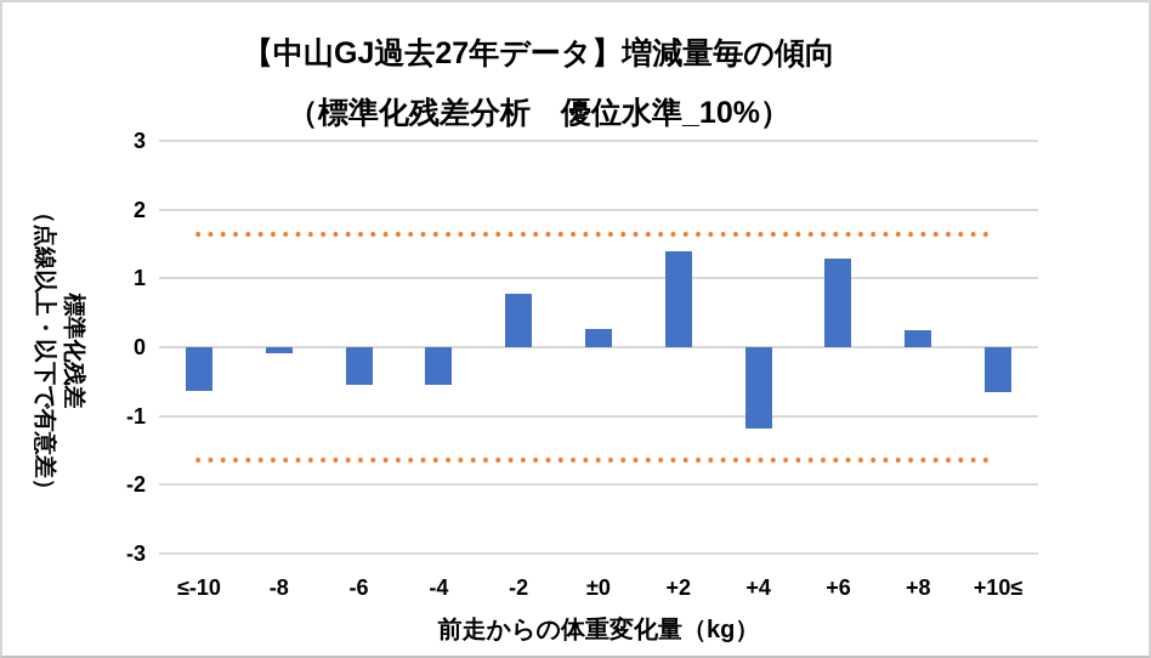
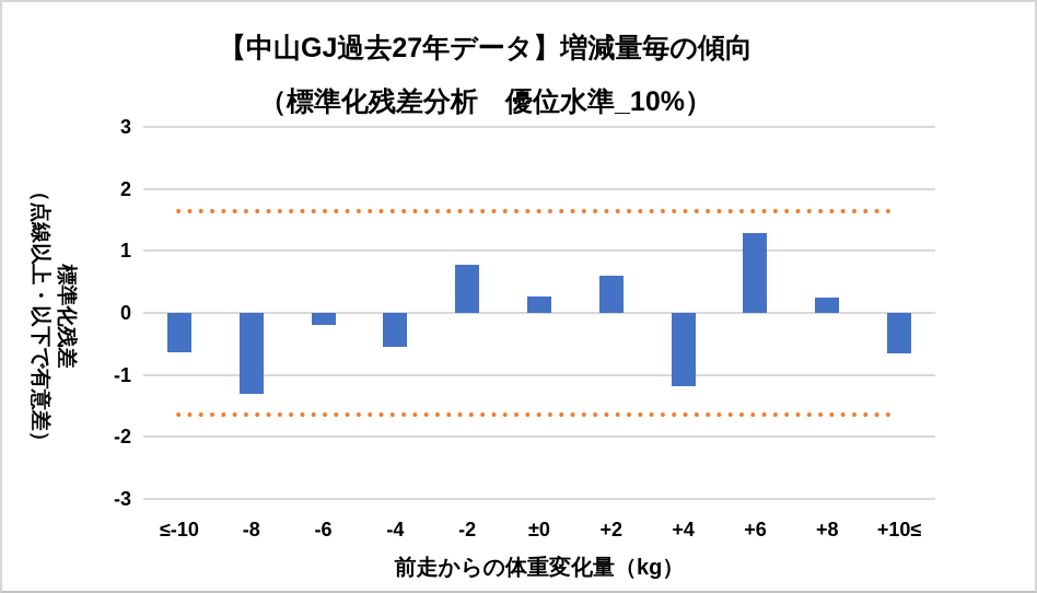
-8: -0.1 -> -1.3
-6: -0.6 -> -0.2
+2: 1.4 -> 0.6
